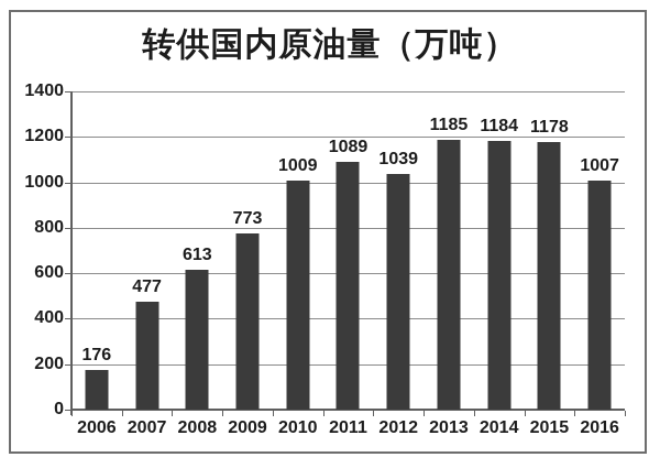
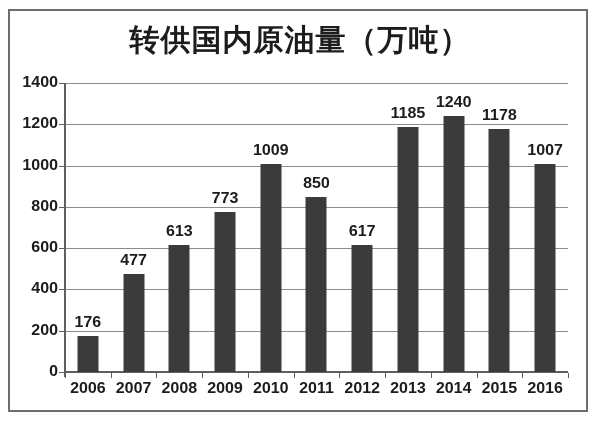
2011: 1089 -> 850
2012: 1039 -> 617
2014: 1184 -> 1240
